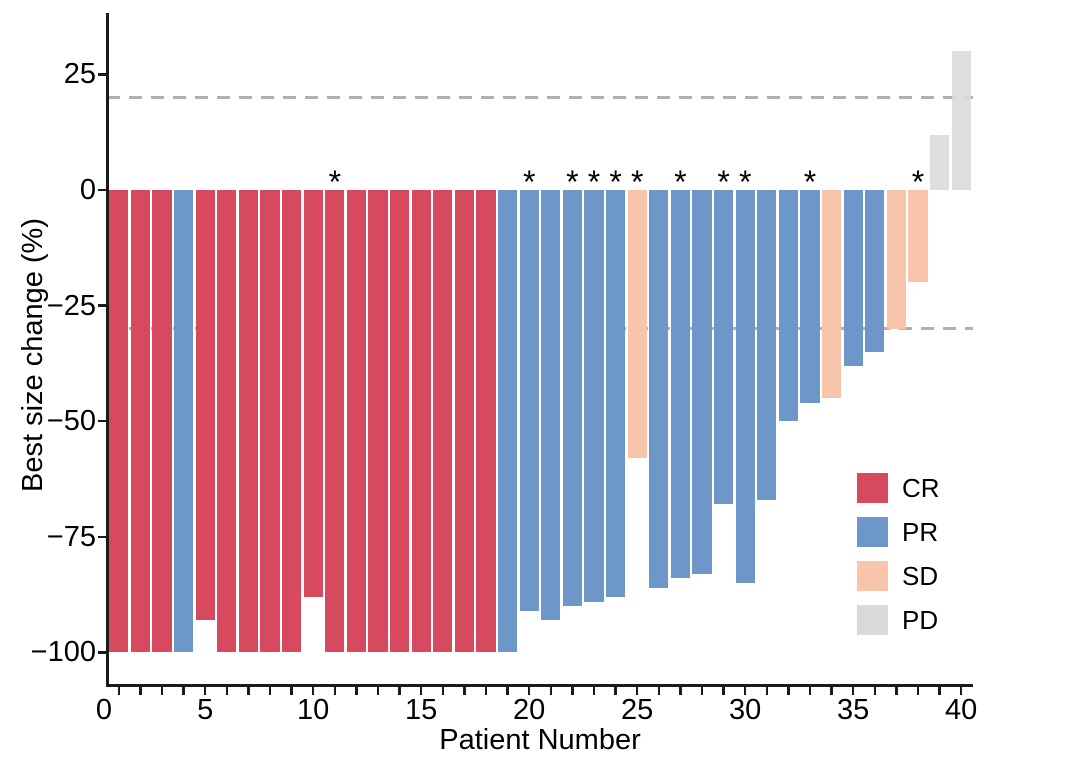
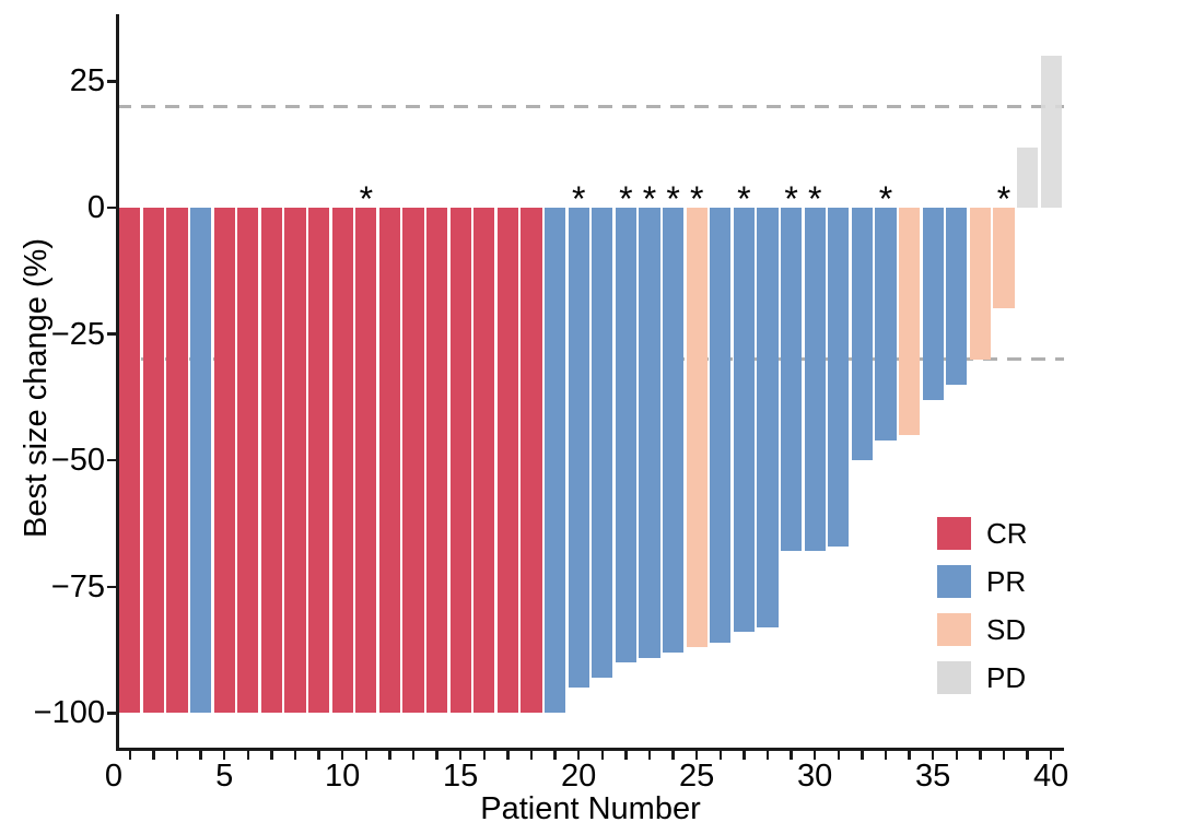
5: -93 -> -100
10: -88 -> -100
20: -91 -> -95
25: -58 -> -87
30: -85 -> -68
